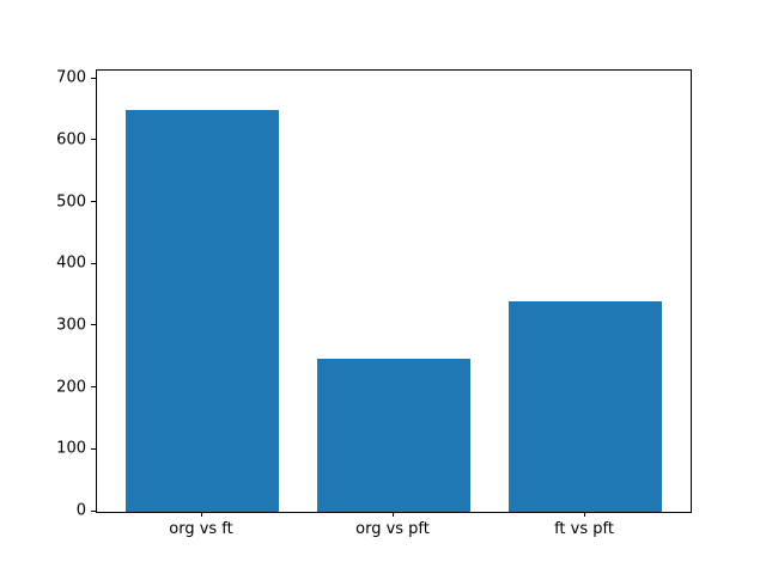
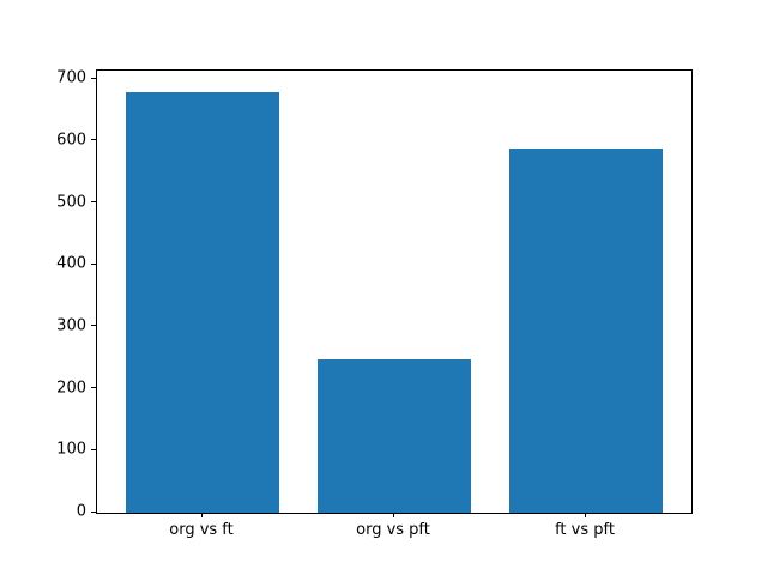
org vs ft: 650 -> 680
ft vs pft: 340 -> 590
